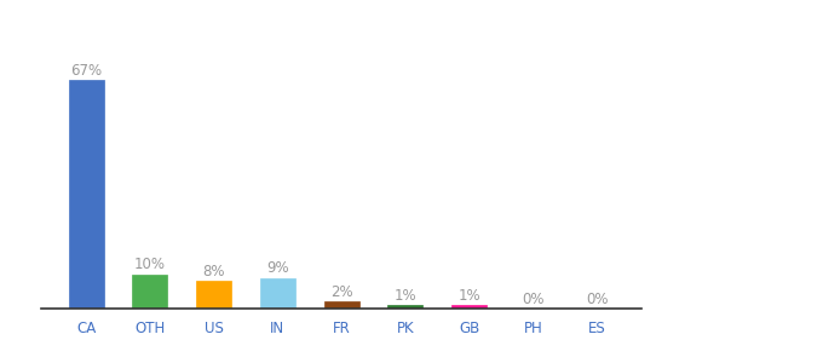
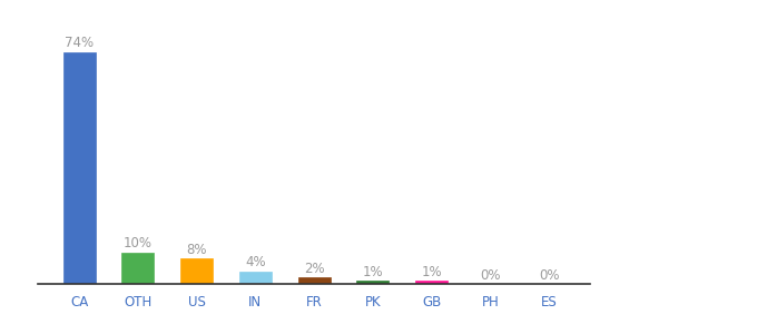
CA: 67% -> 74%
IN: 9% -> 4%
